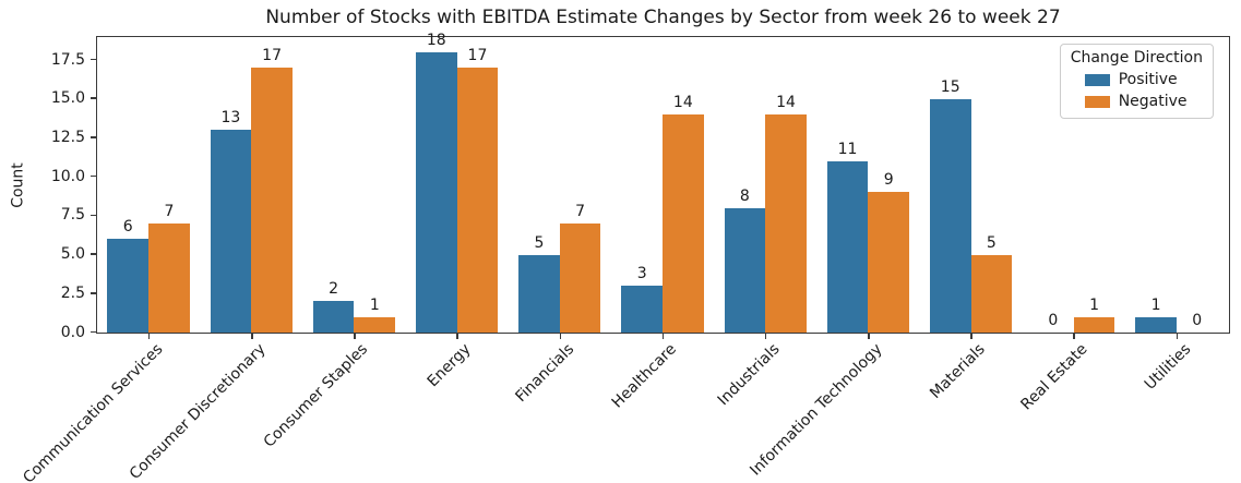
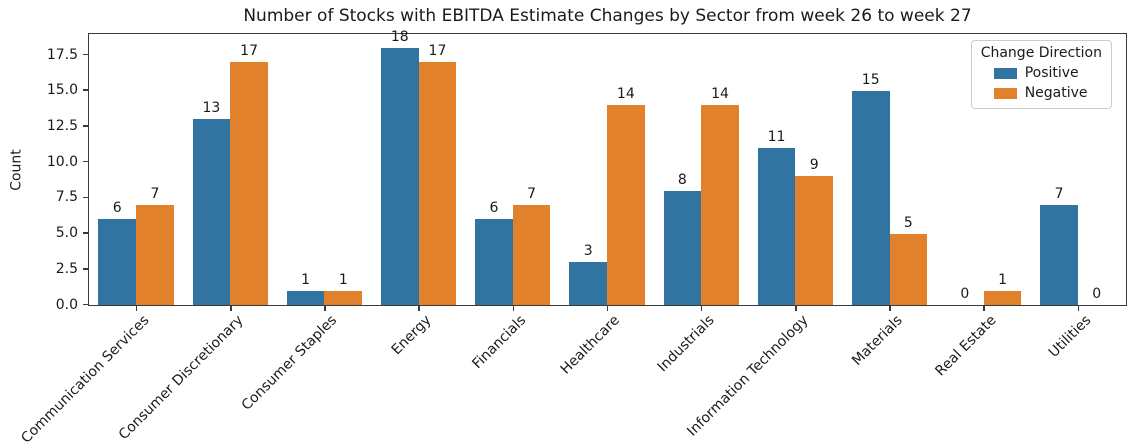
Positive/Consumer Staples: 2 -> 1
Positive/Financials: 5 -> 6
Positive/Utilities: 1 -> 7
